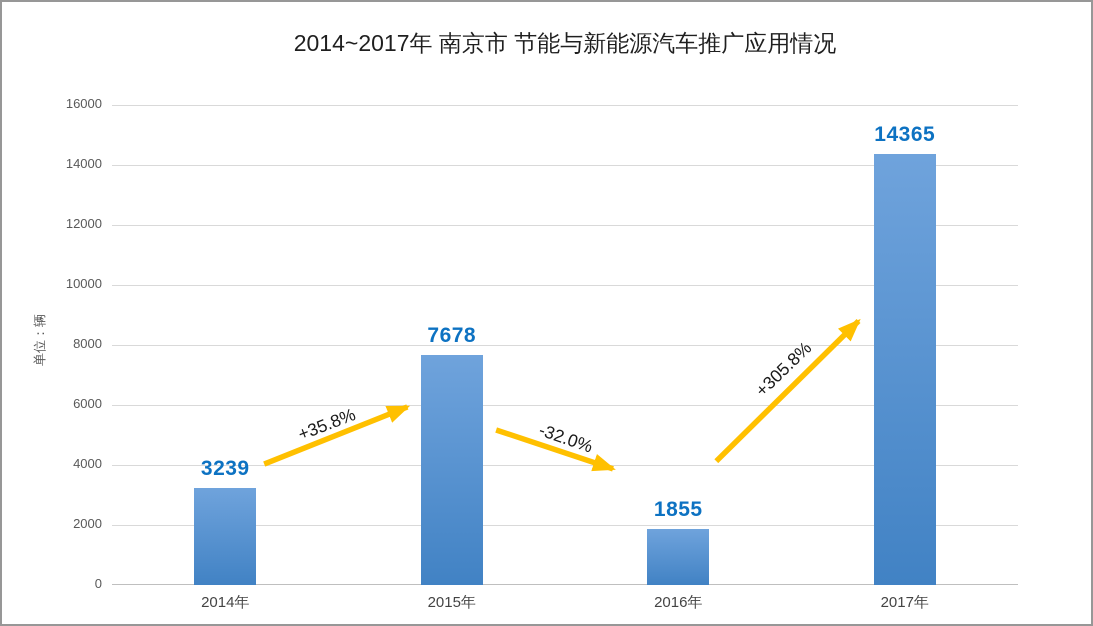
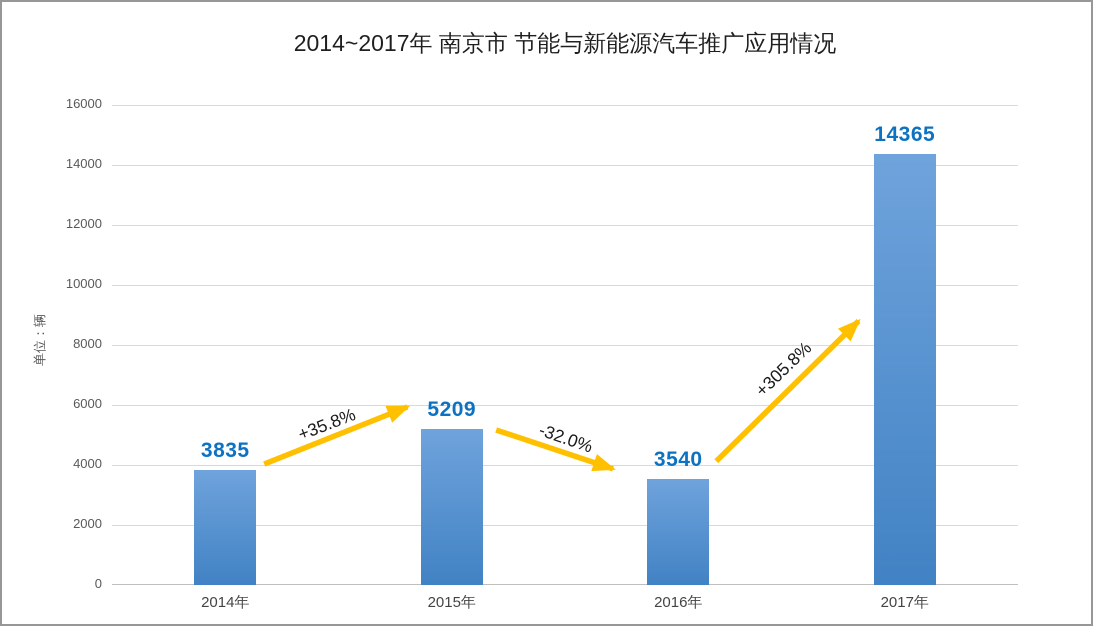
2014年: 3239 -> 3835
2015年: 7678 -> 5209
2016年: 1855 -> 3540
